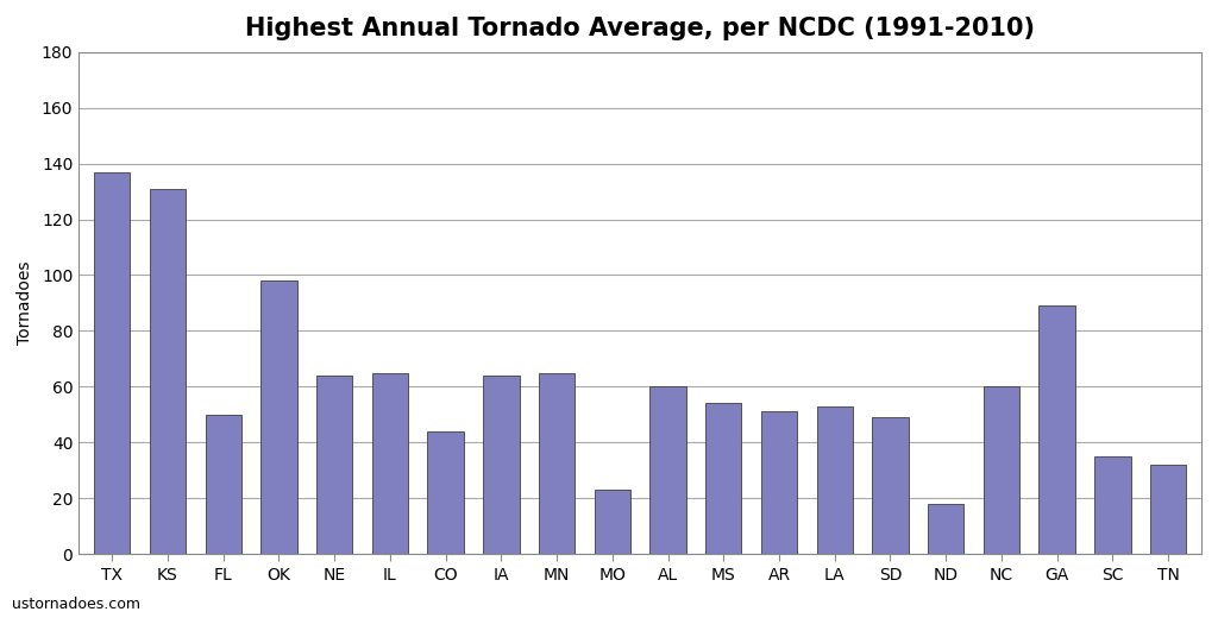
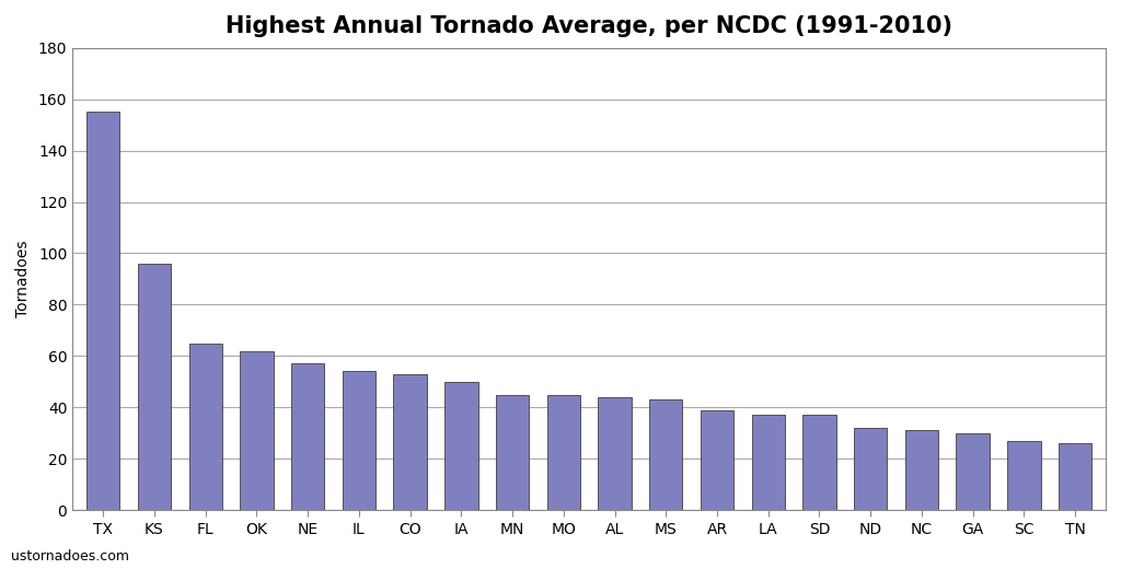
TX: 137 -> 155
KS: 131 -> 96
FL: 50 -> 65
OK: 98 -> 62
NE: 64 -> 57
IL: 65 -> 54
CO: 44 -> 53
IA: 64 -> 50
MN: 65 -> 45
MO: 23 -> 45
AL: 60 -> 44
MS: 54 -> 43
AR: 51 -> 39
LA: 53 -> 37
SD: 49 -> 37
ND: 18 -> 32
NC: 60 -> 31
GA: 89 -> 30
SC: 35 -> 27
TN: 32 -> 26
